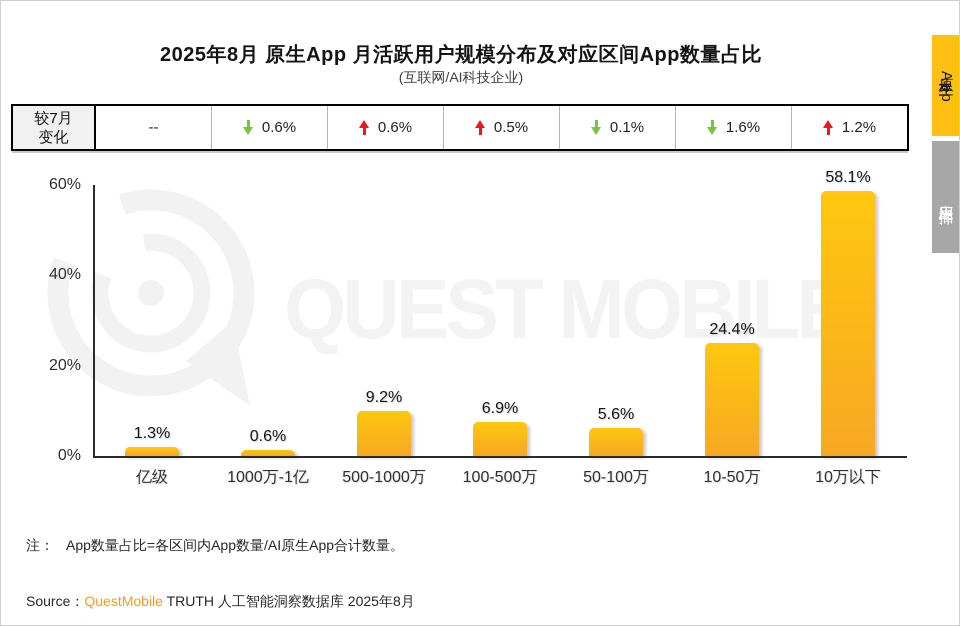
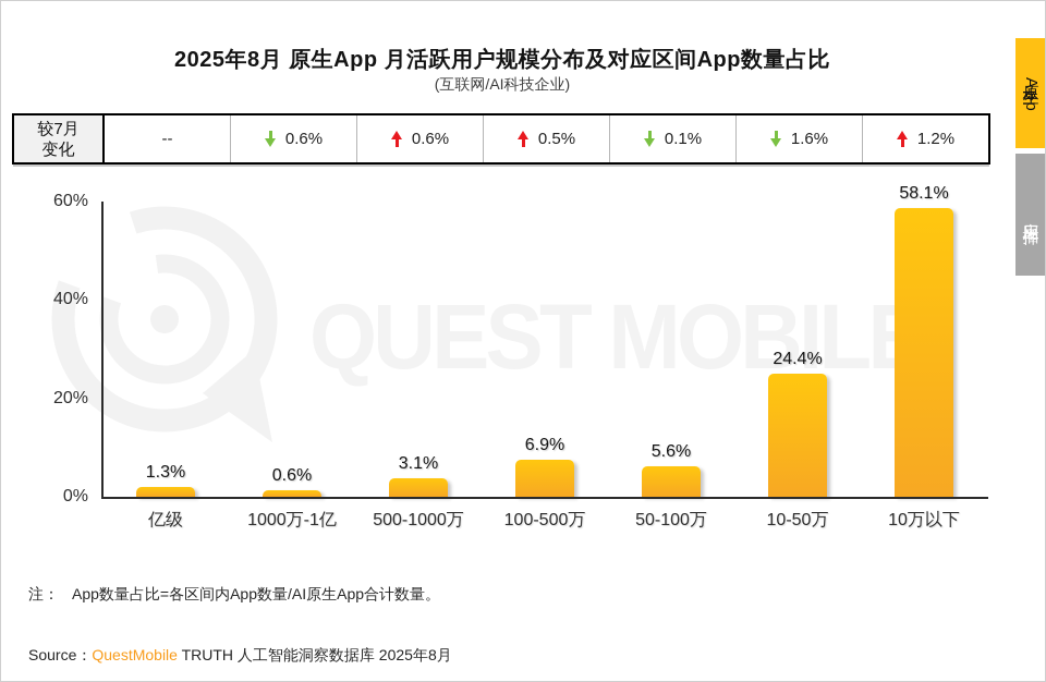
500-1000万: 9.2% -> 3.1%
